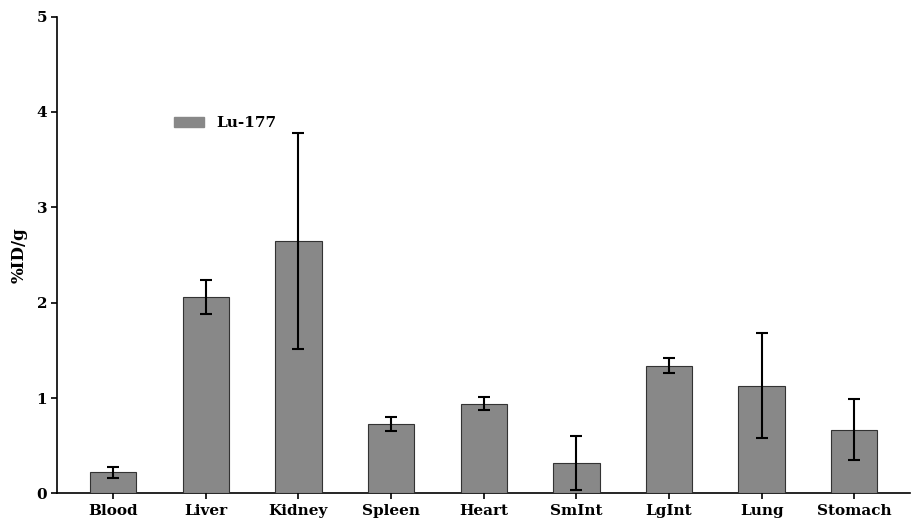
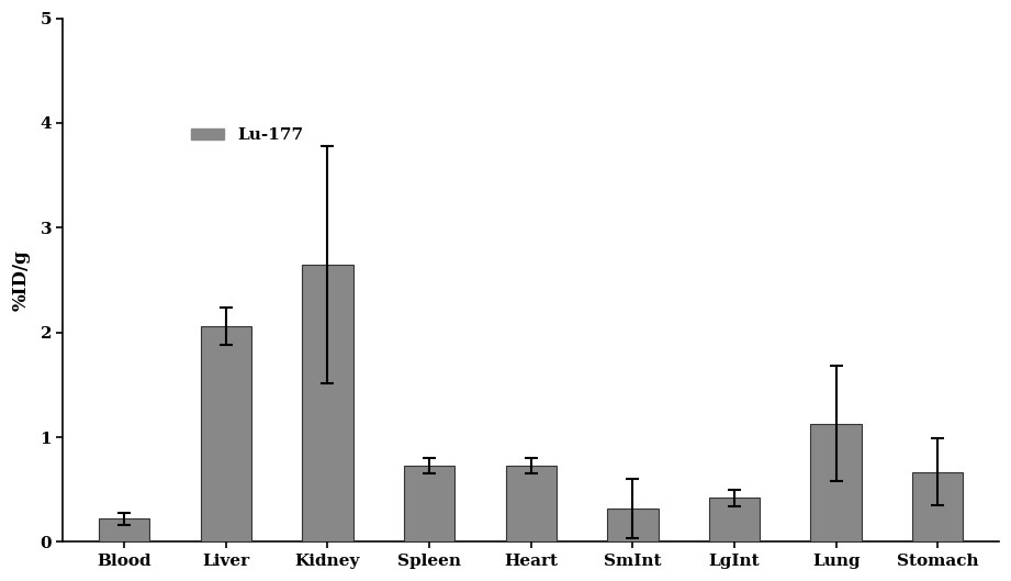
Heart: 0.94 -> 0.73
LgInt: 1.34 -> 0.42
